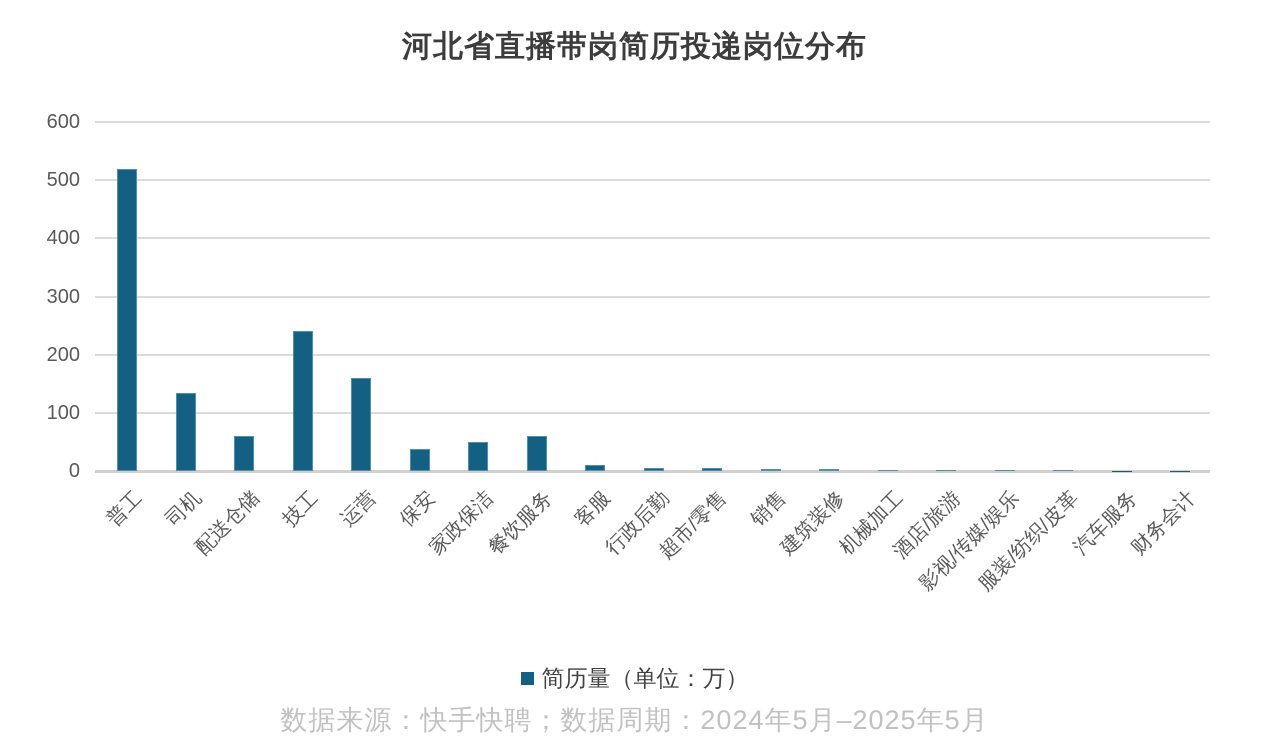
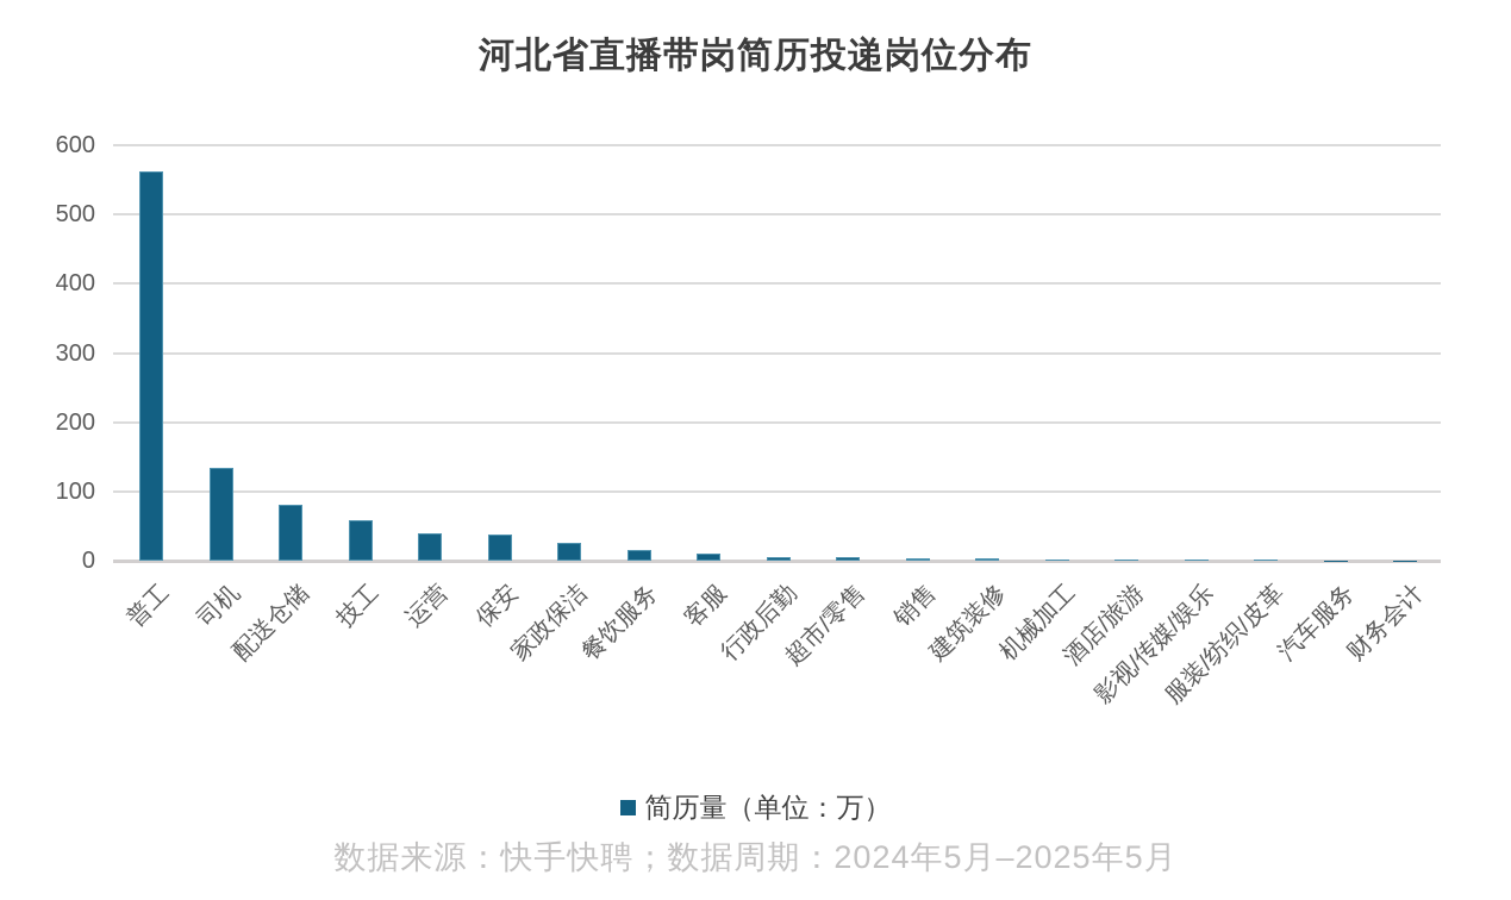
普工: 520 -> 560
配送仓储: 60 -> 80
技工: 240 -> 60
运营: 160 -> 40
家政保洁: 50 -> 30
餐饮服务: 60 -> 20
